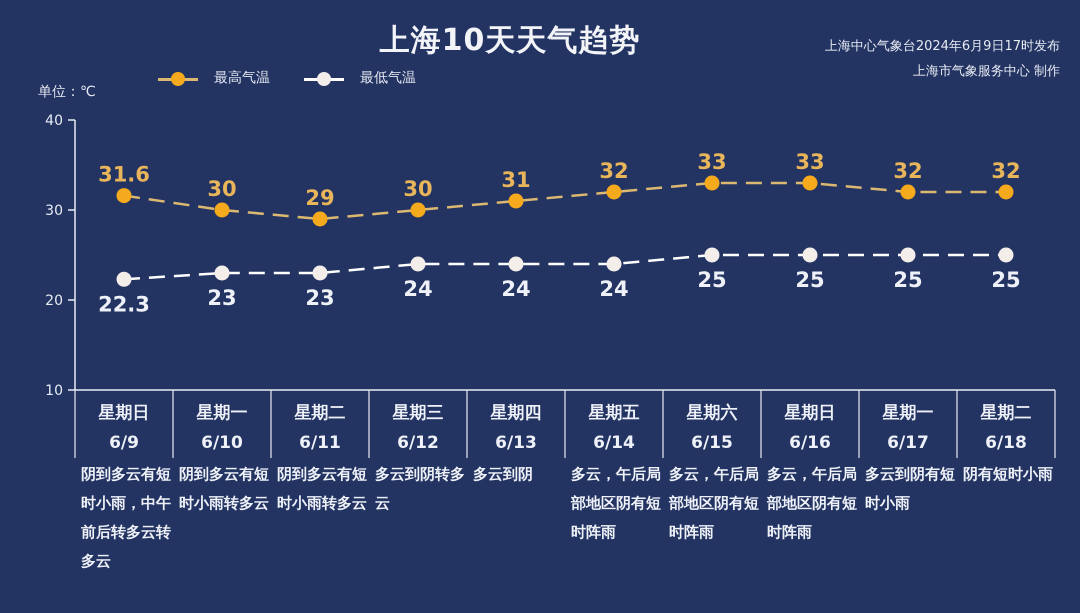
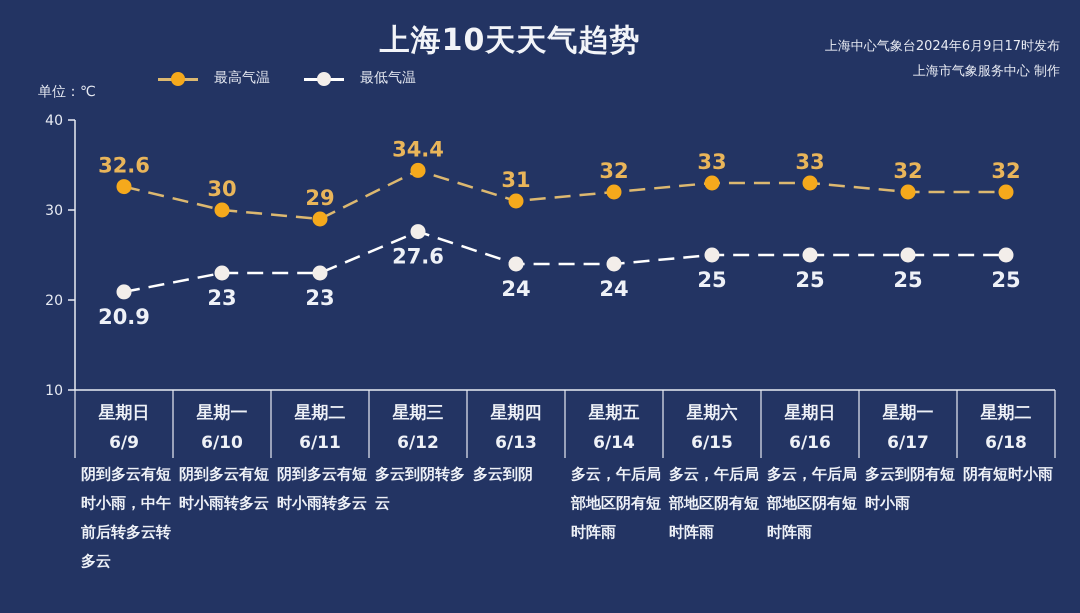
最高气温/6/9: 31.6 -> 32.6
最低气温/6/9: 22.3 -> 20.9
最高气温/6/12: 30 -> 34.4
最低气温/6/12: 24 -> 27.6
